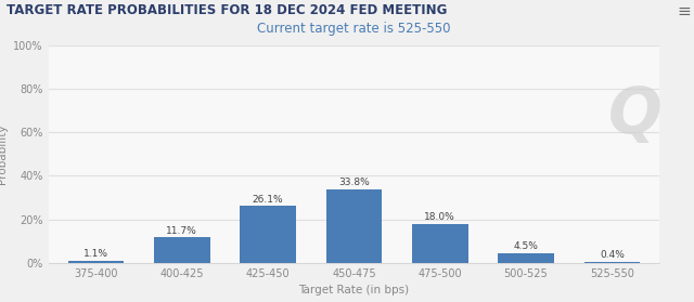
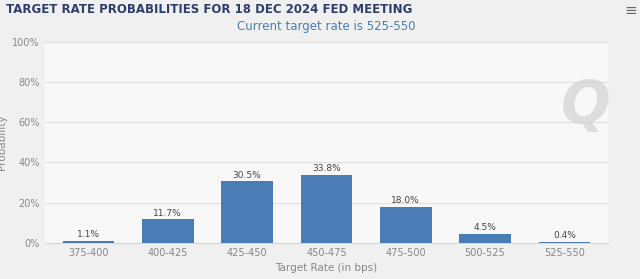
425-450: 26.1% -> 30.5%
